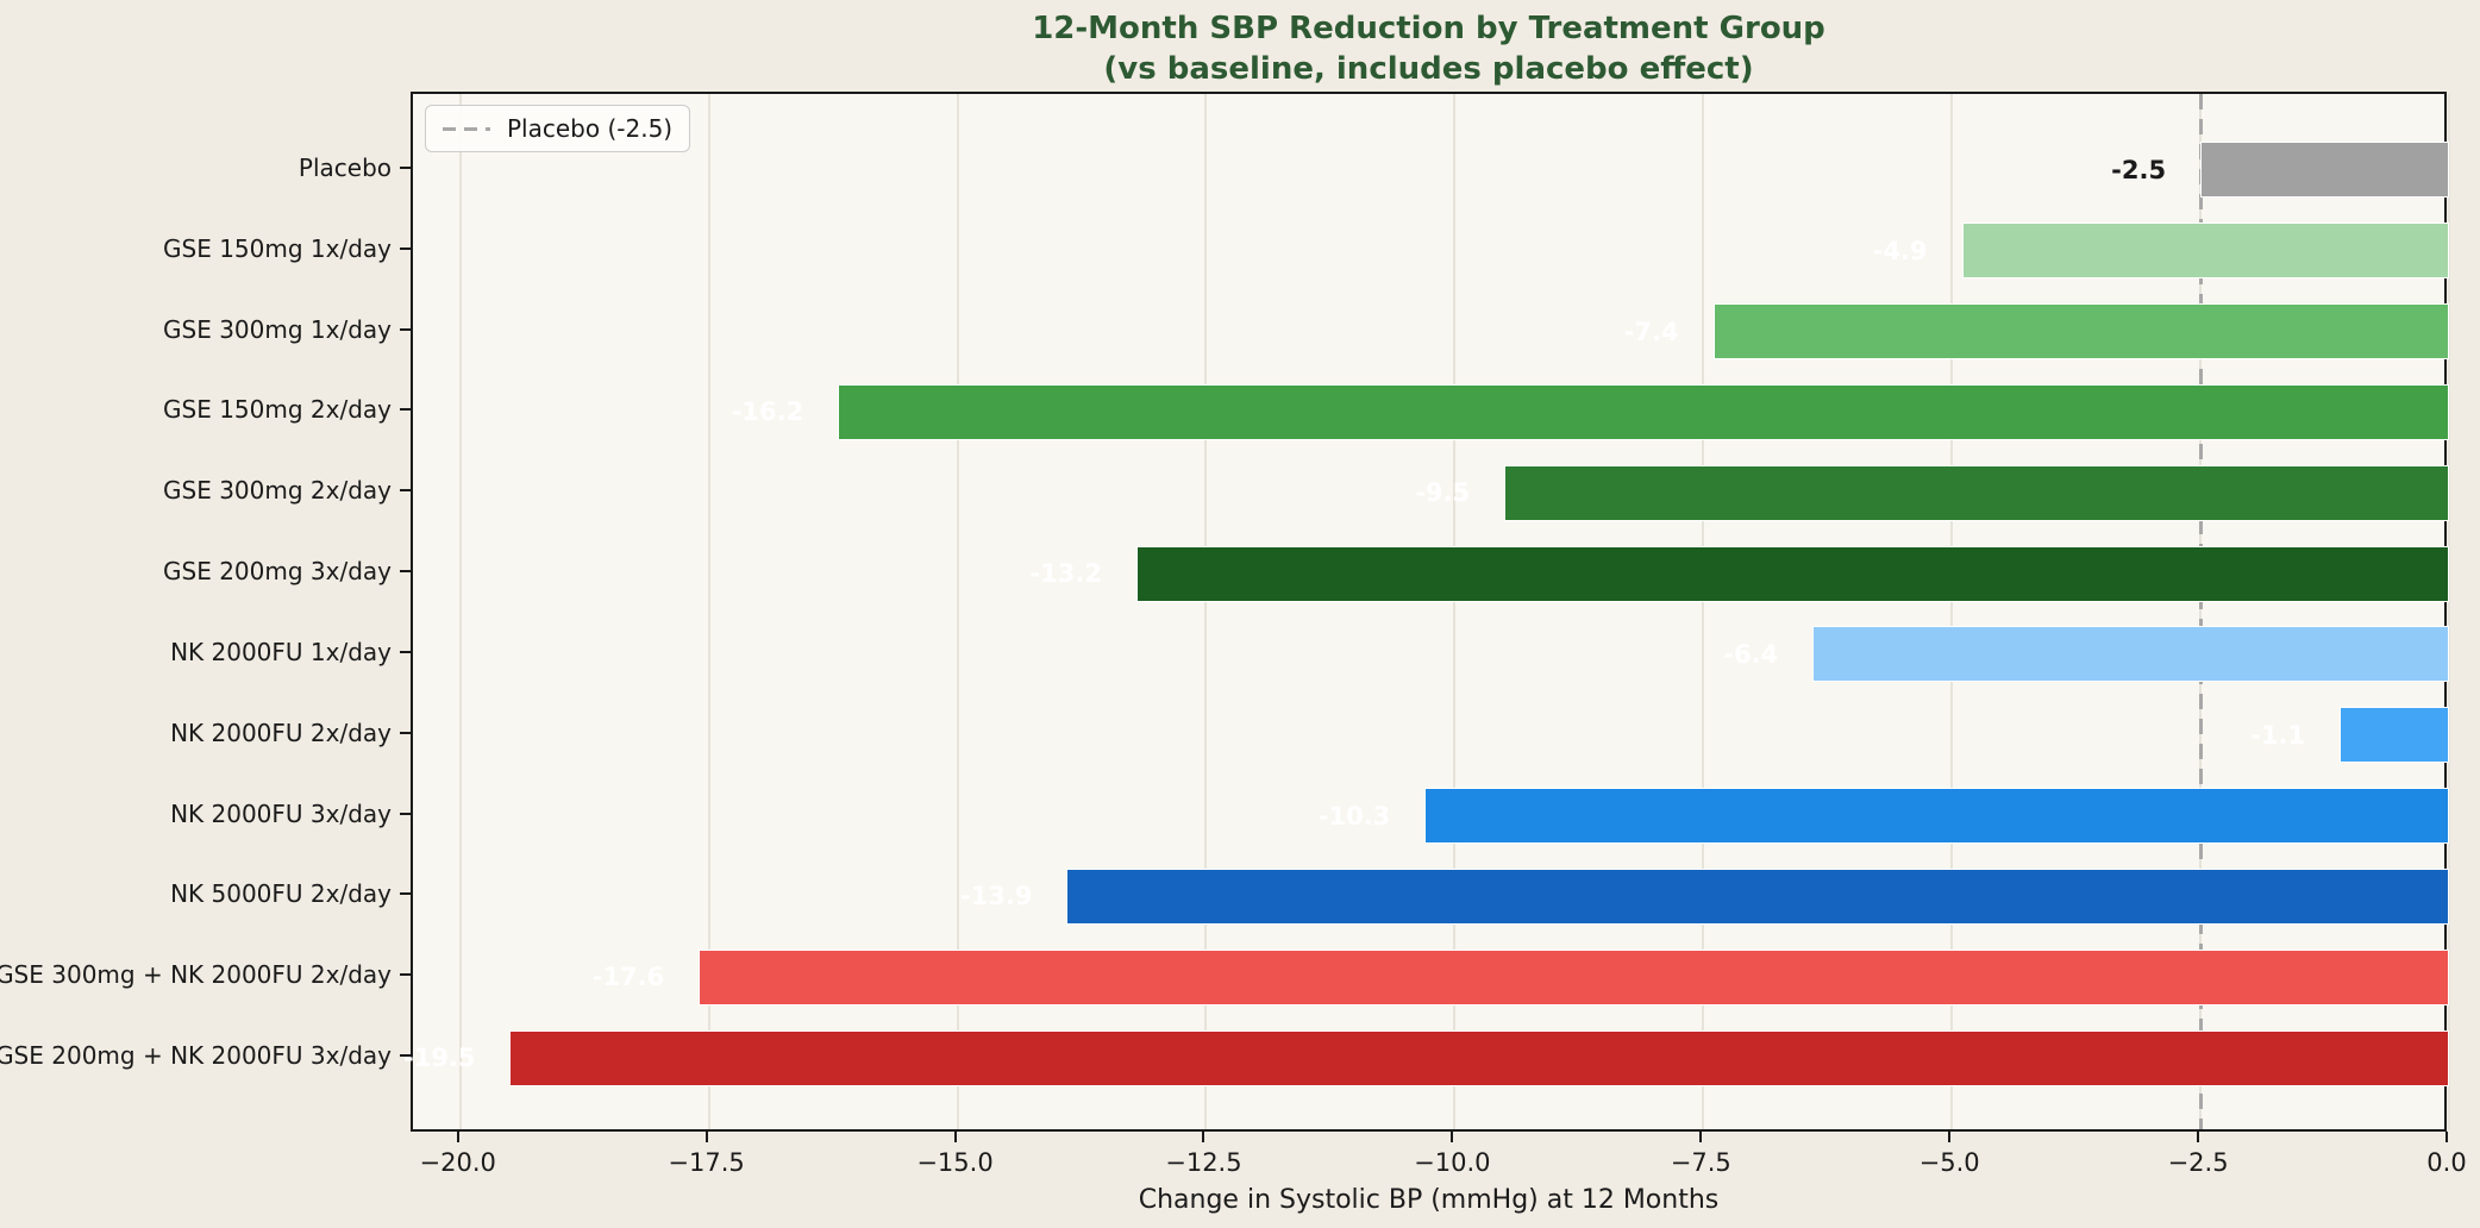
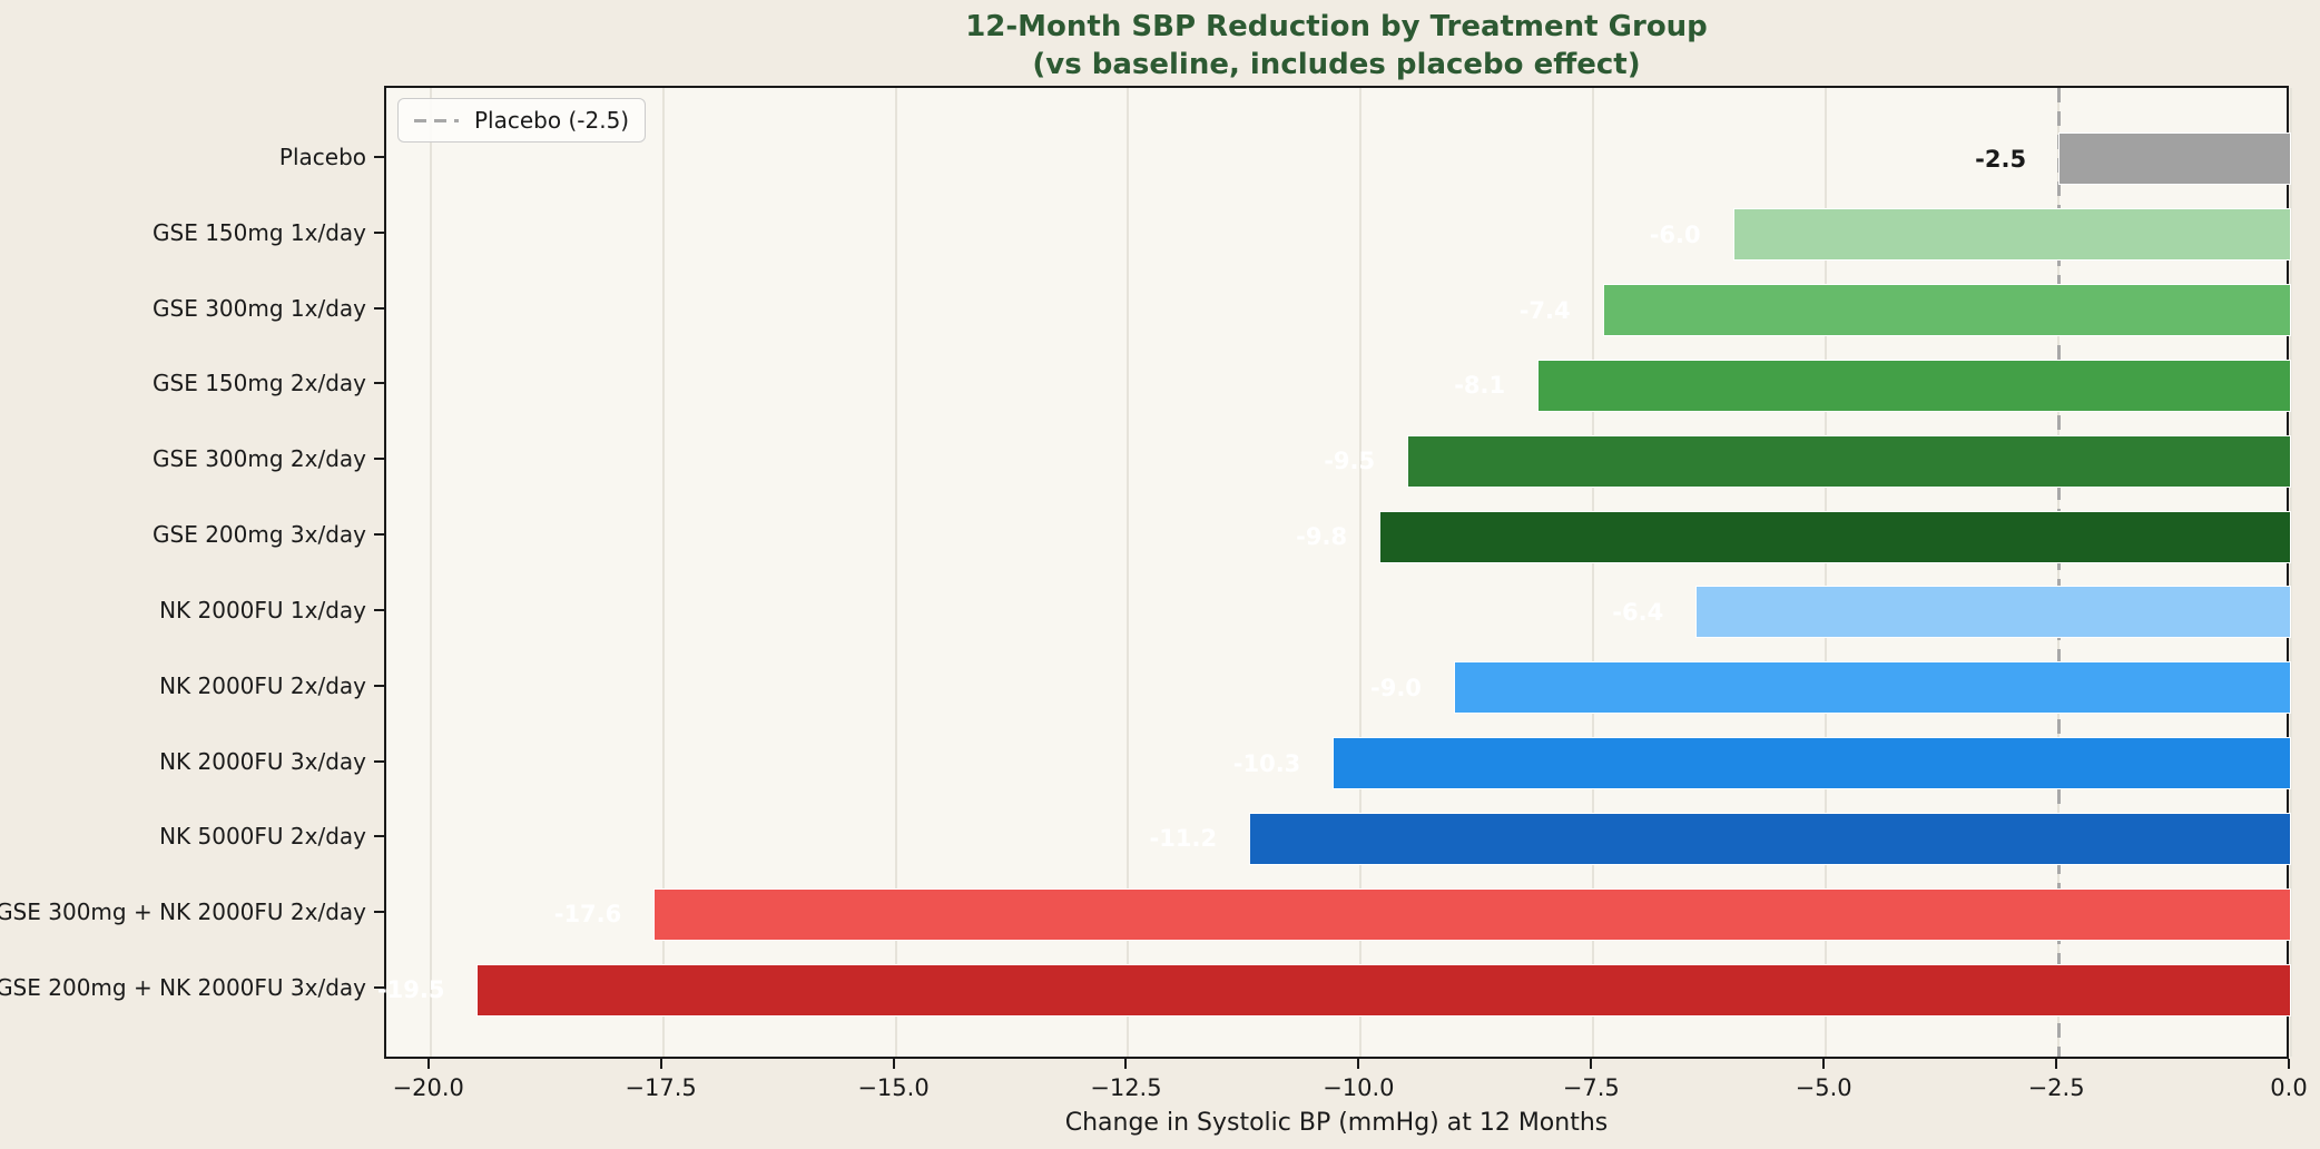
GSE 150mg 1x/day: -4.9 -> -6.0
GSE 150mg 2x/day: -16.2 -> -8.1
GSE 200mg 3x/day: -13.2 -> -9.8
NK 2000FU 2x/day: -1.1 -> -9.0
NK 5000FU 2x/day: -13.9 -> -11.2
